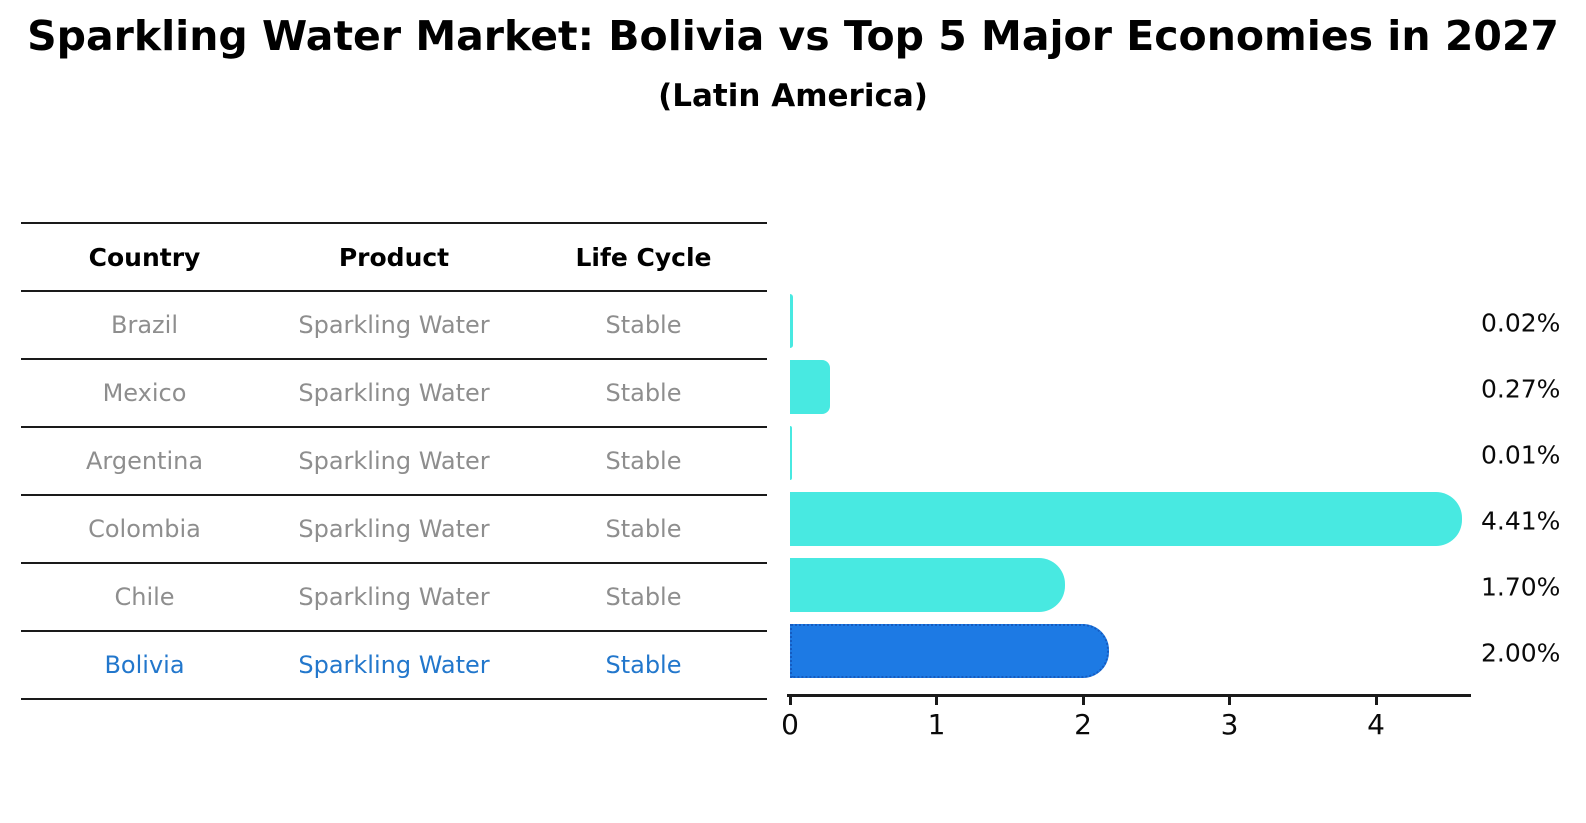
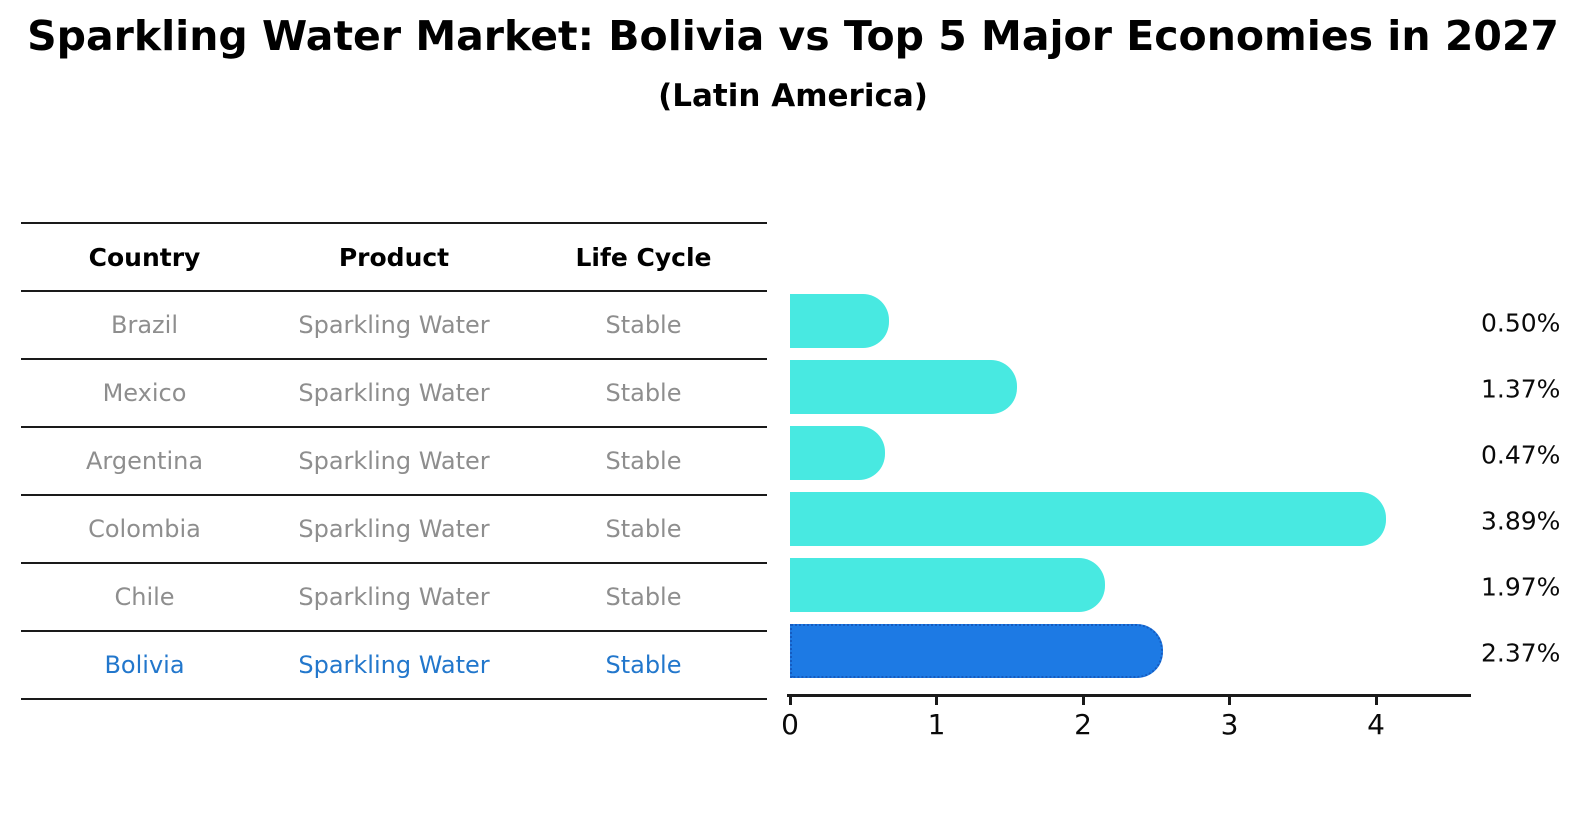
Brazil: 0.02% -> 0.50%
Mexico: 0.27% -> 1.37%
Argentina: 0.01% -> 0.47%
Colombia: 4.41% -> 3.89%
Chile: 1.70% -> 1.97%
Bolivia: 2.00% -> 2.37%
